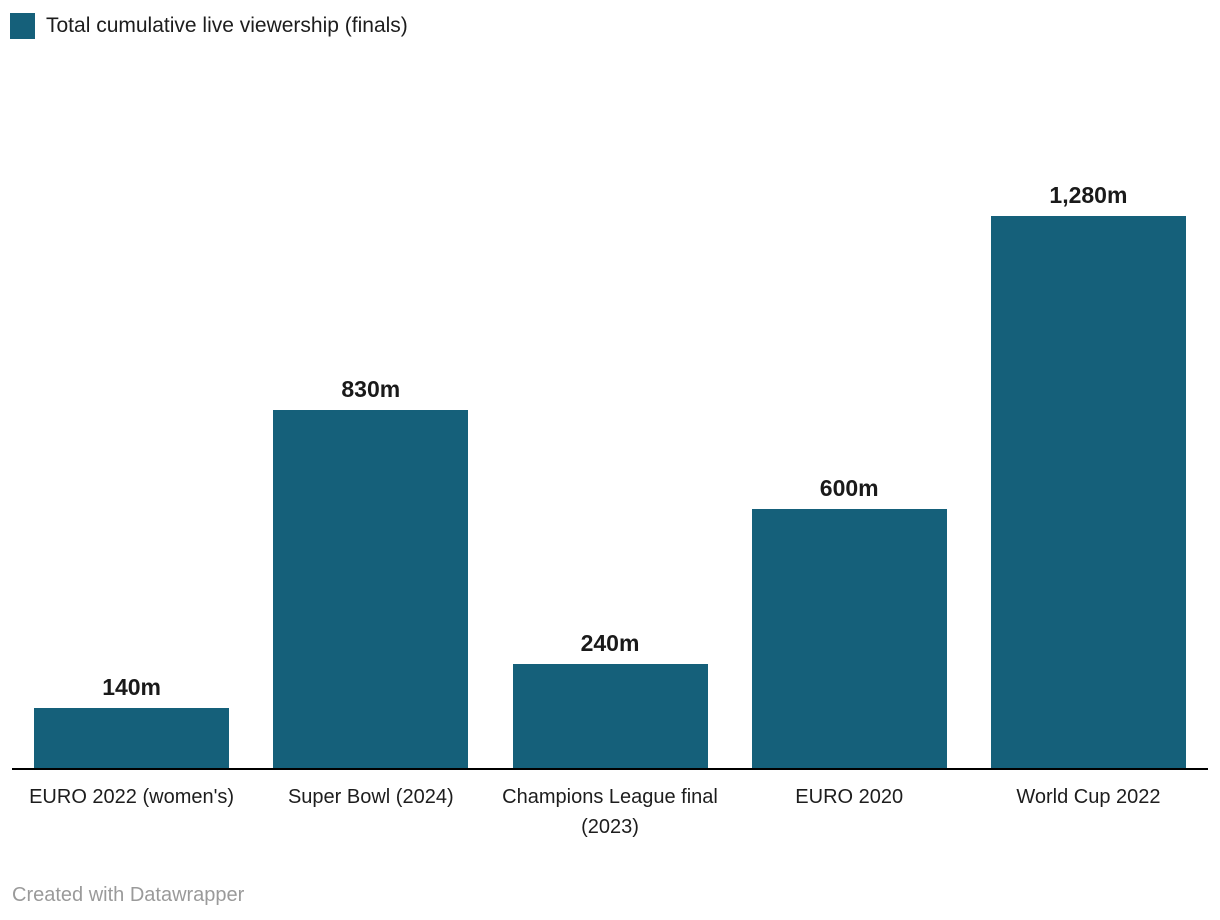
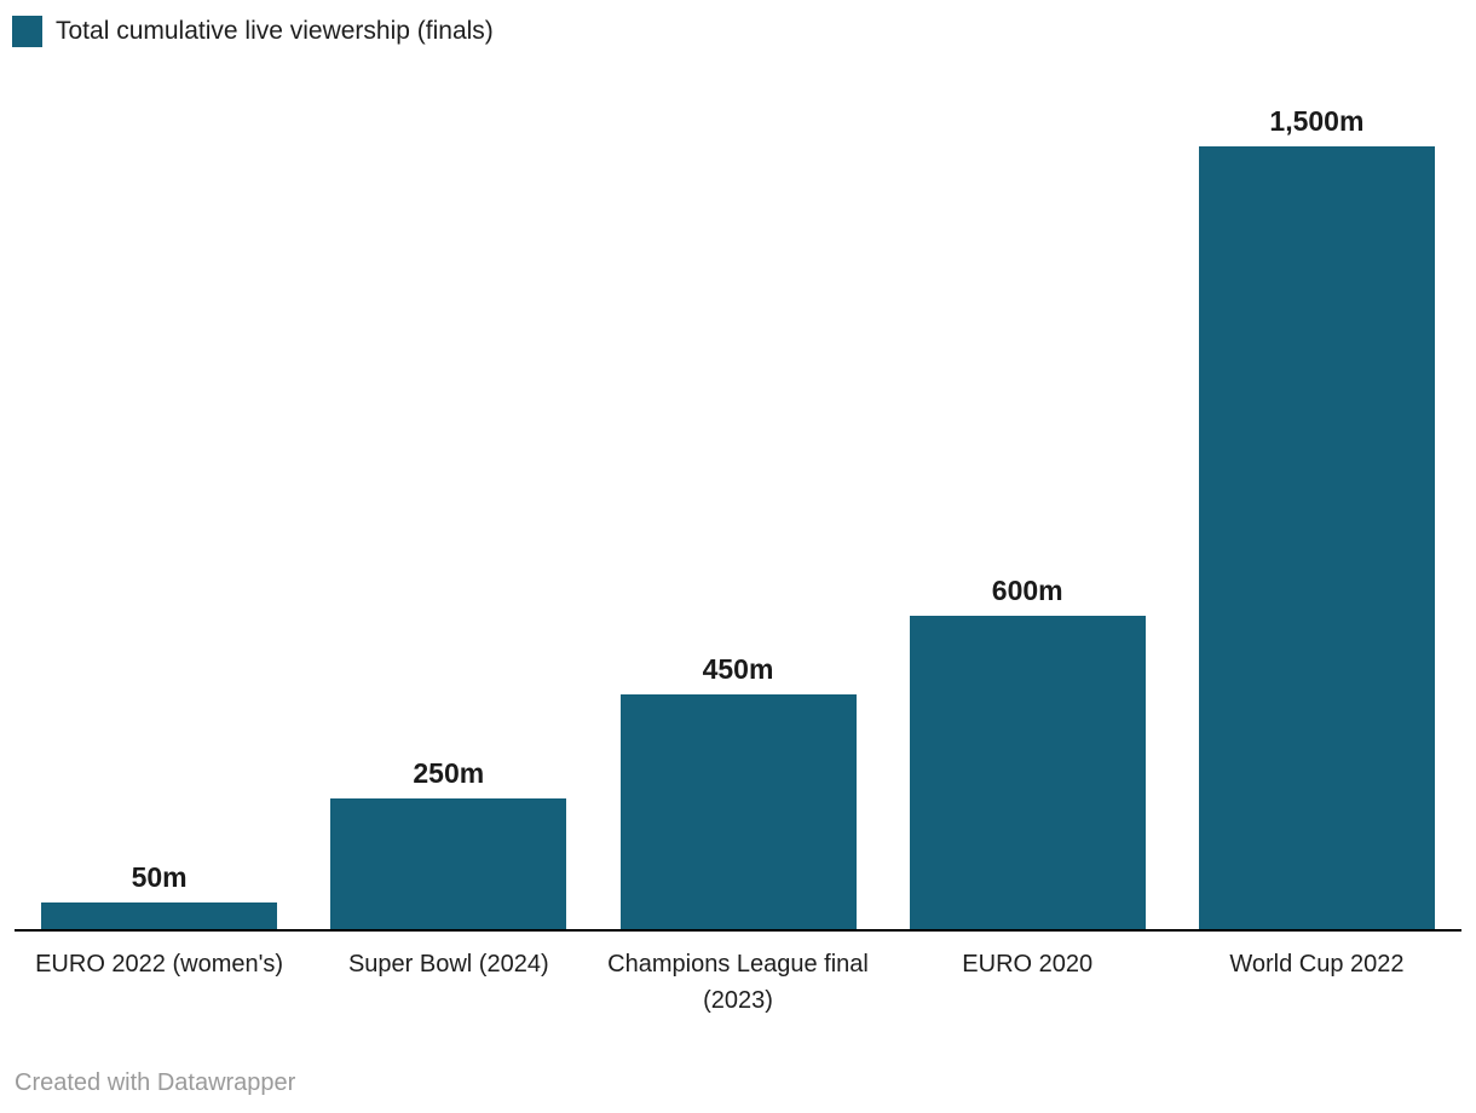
EURO 2022 (women's): 140m -> 50m
Super Bowl (2024): 830m -> 250m
Champions League final (2023): 240m -> 450m
World Cup 2022: 1,280m -> 1,500m
